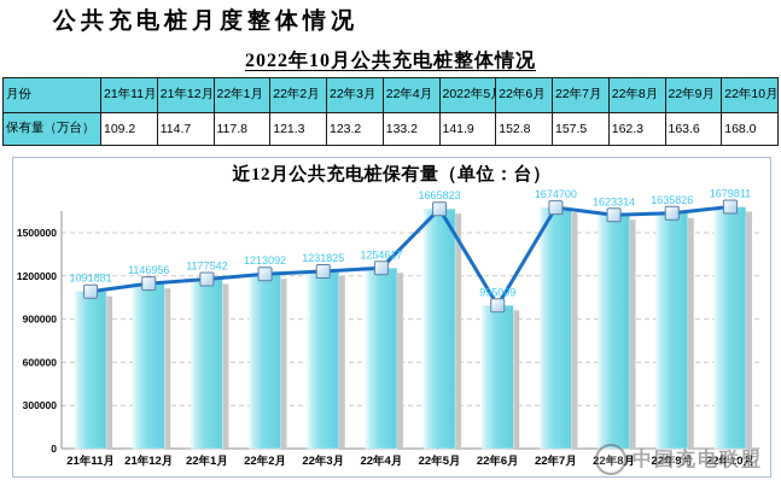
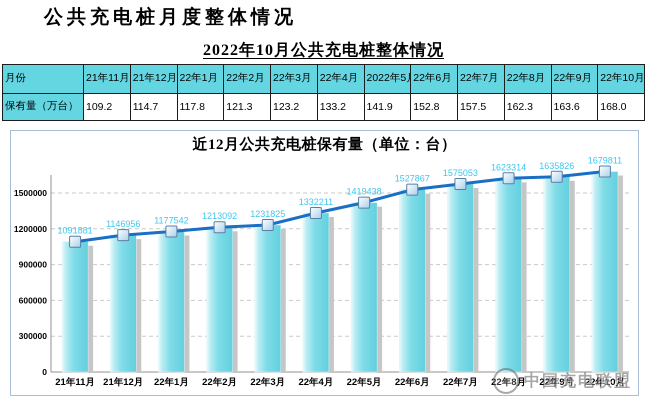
22年4月: 1254617 -> 1332211
22年5月: 1665823 -> 1419438
22年6月: 995009 -> 1527867
22年7月: 1674700 -> 1575053
